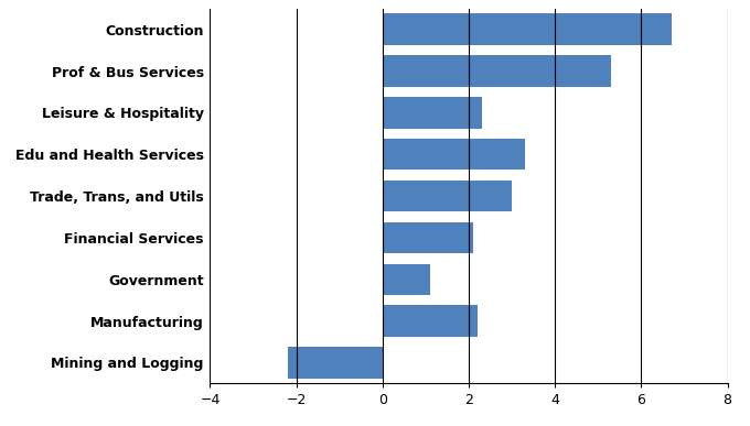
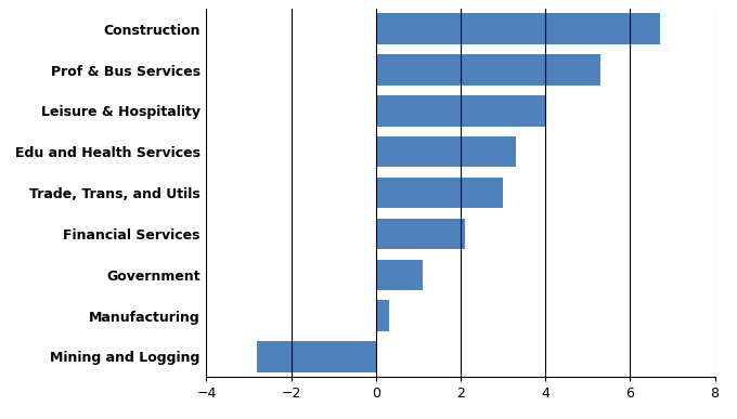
Leisure & Hospitality: 2.3 -> 4.0
Manufacturing: 2.2 -> 0.3
Mining and Logging: -2.2 -> -2.8
